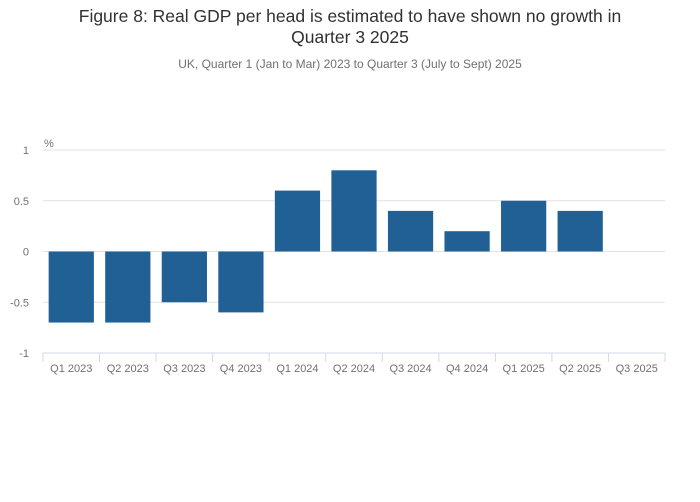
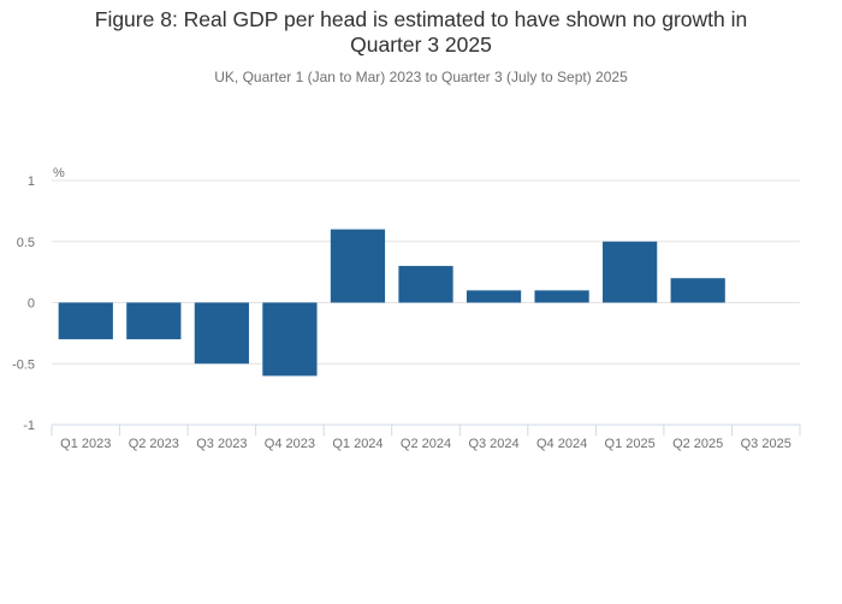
Q1 2023: -0.7 -> -0.3
Q2 2023: -0.7 -> -0.3
Q2 2024: 0.8 -> 0.3
Q3 2024: 0.4 -> 0.1
Q4 2024: 0.2 -> 0.1
Q2 2025: 0.4 -> 0.2
